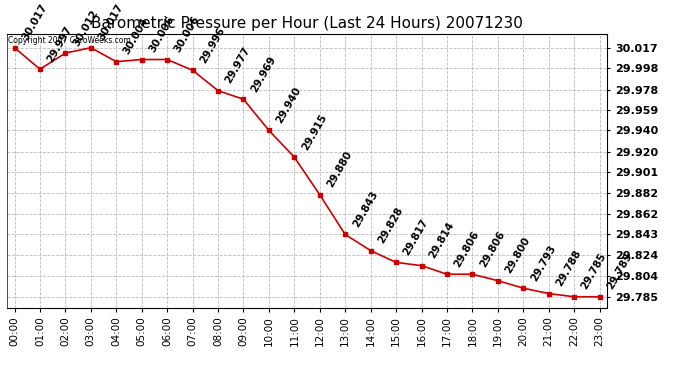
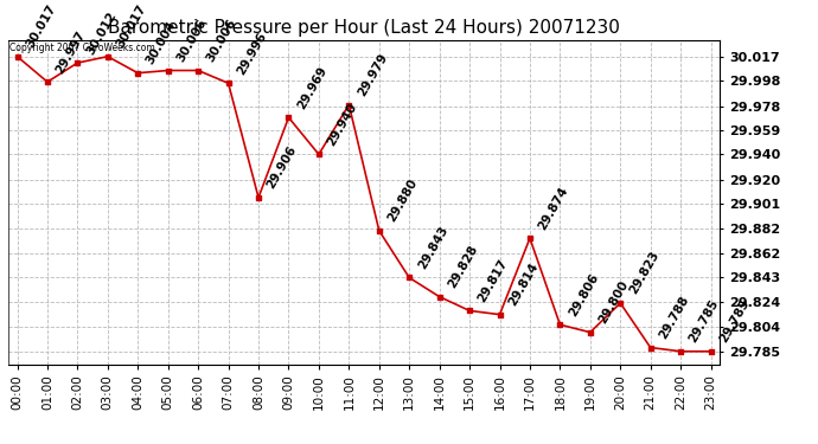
08:00: 29.977 -> 29.906
11:00: 29.915 -> 29.979
17:00: 29.806 -> 29.874
20:00: 29.793 -> 29.823
